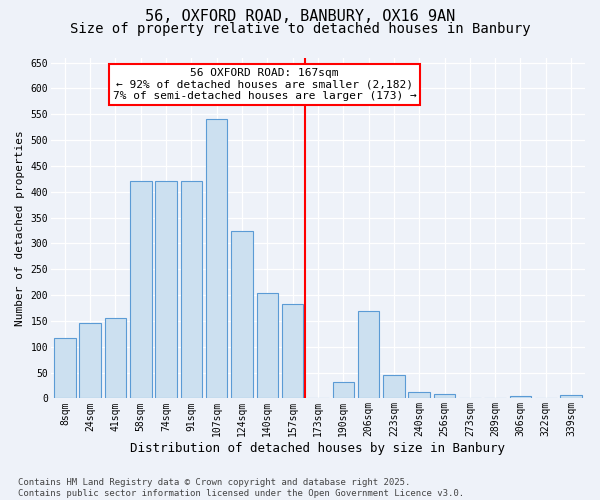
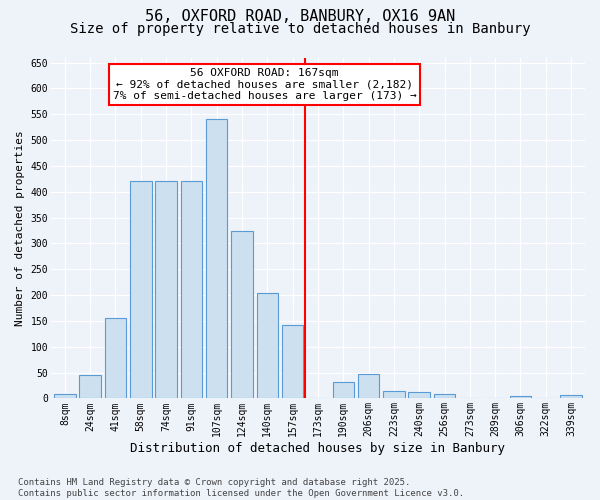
8sqm: 116 -> 8
24sqm: 146 -> 45
157sqm: 182 -> 142
206sqm: 170 -> 48
223sqm: 46 -> 14
